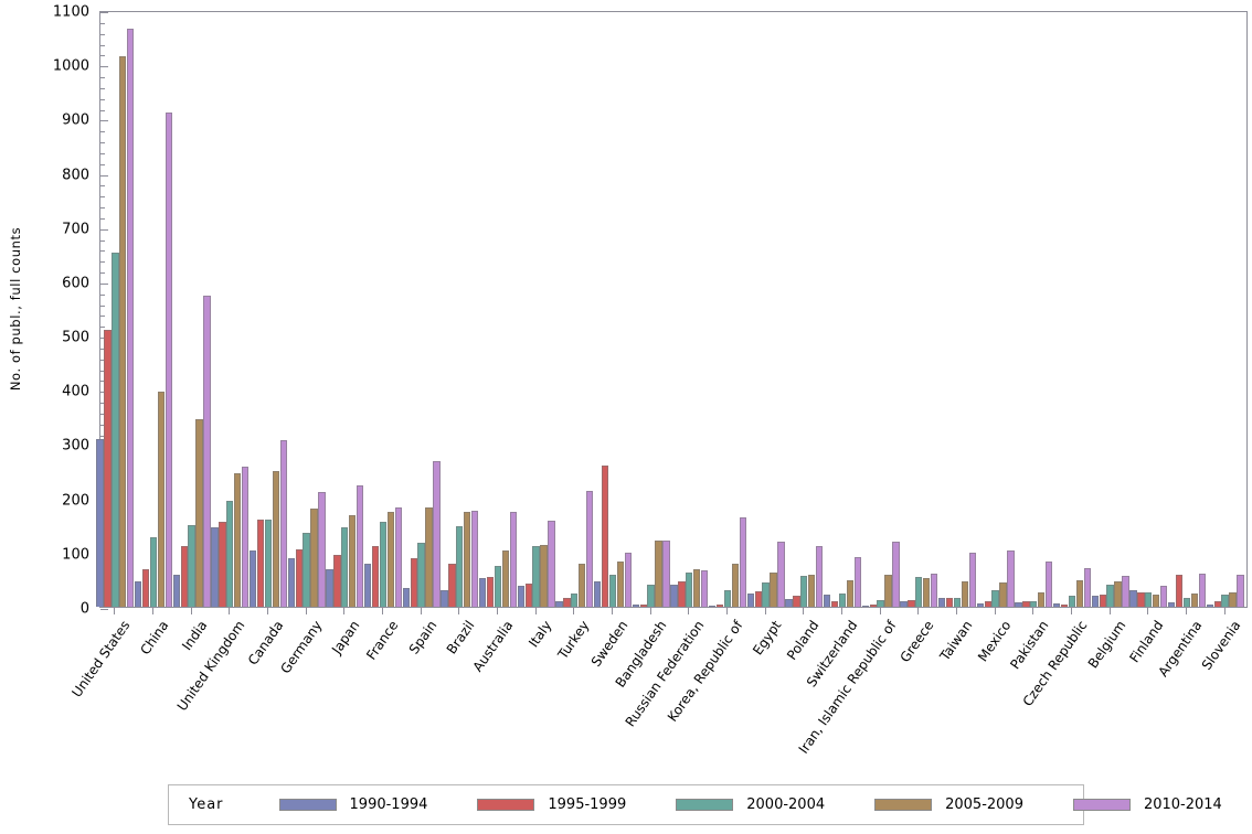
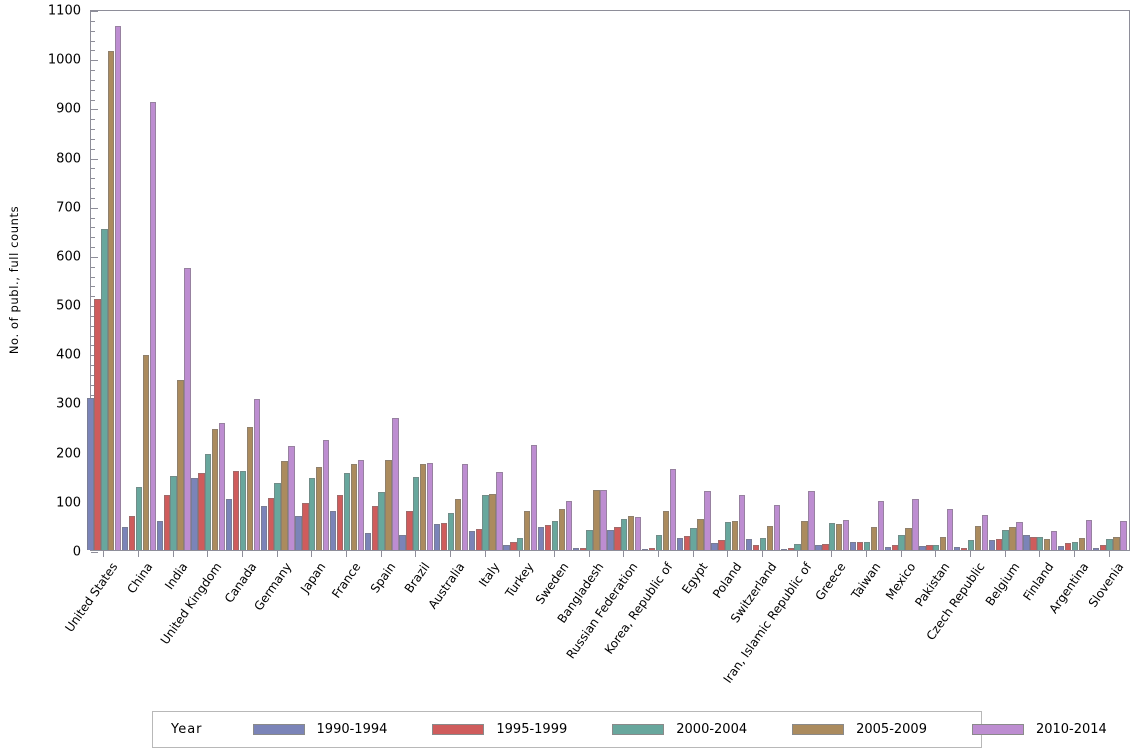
1995-1999/Sweden: 260 -> 50
1995-1999/Argentina: 60 -> 10
